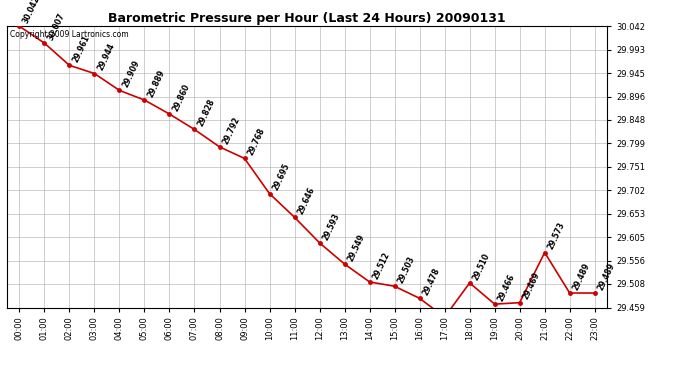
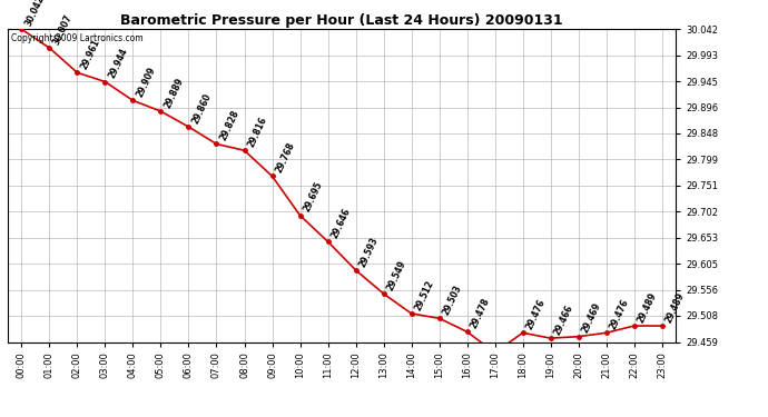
08:00: 29.792 -> 29.816
18:00: 29.510 -> 29.476
21:00: 29.573 -> 29.476
